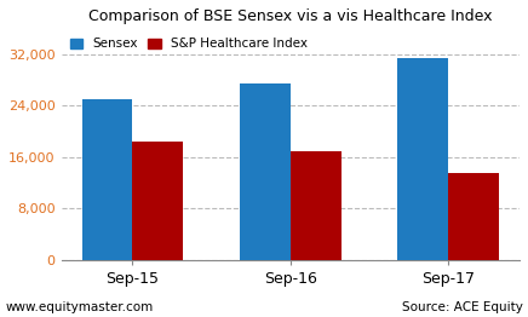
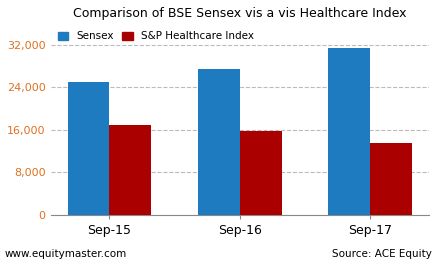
S&P Healthcare Index/Sep-15: 18,400 -> 17,000
S&P Healthcare Index/Sep-16: 17,000 -> 15,800
